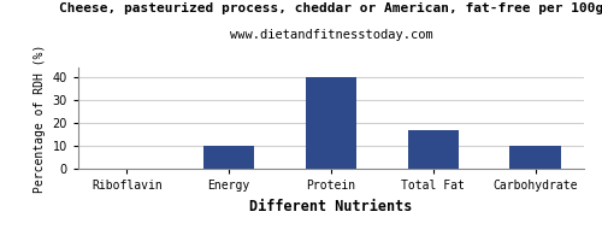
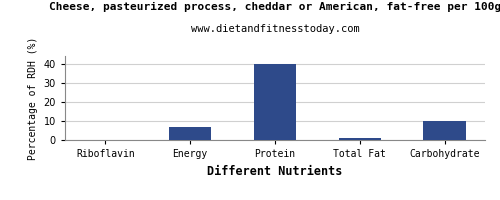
Energy: 10 -> 7
Total Fat: 17 -> 1
